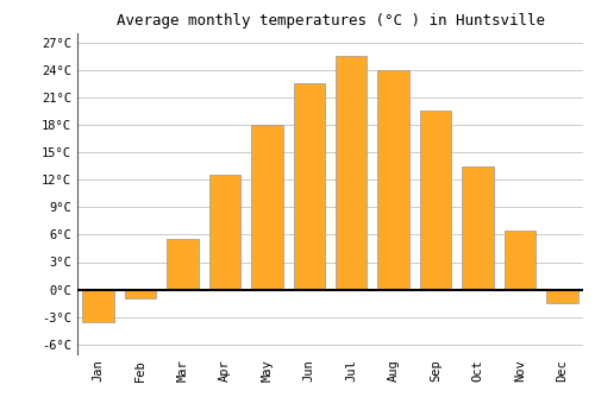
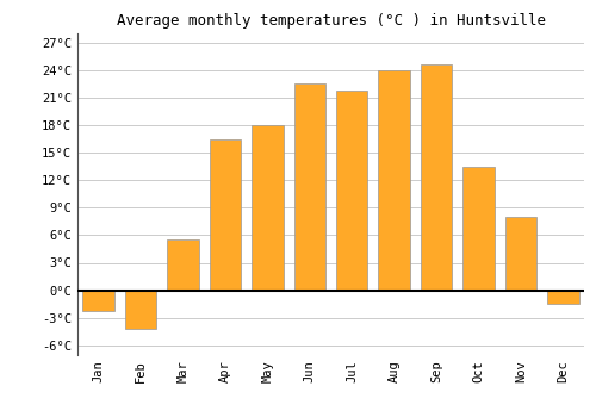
Jan: -3.5°C -> -2.2°C
Feb: -1.0°C -> -4.2°C
Apr: 12.5°C -> 16.4°C
Jul: 25.5°C -> 21.8°C
Sep: 19.5°C -> 24.6°C
Nov: 6.5°C -> 8.0°C
